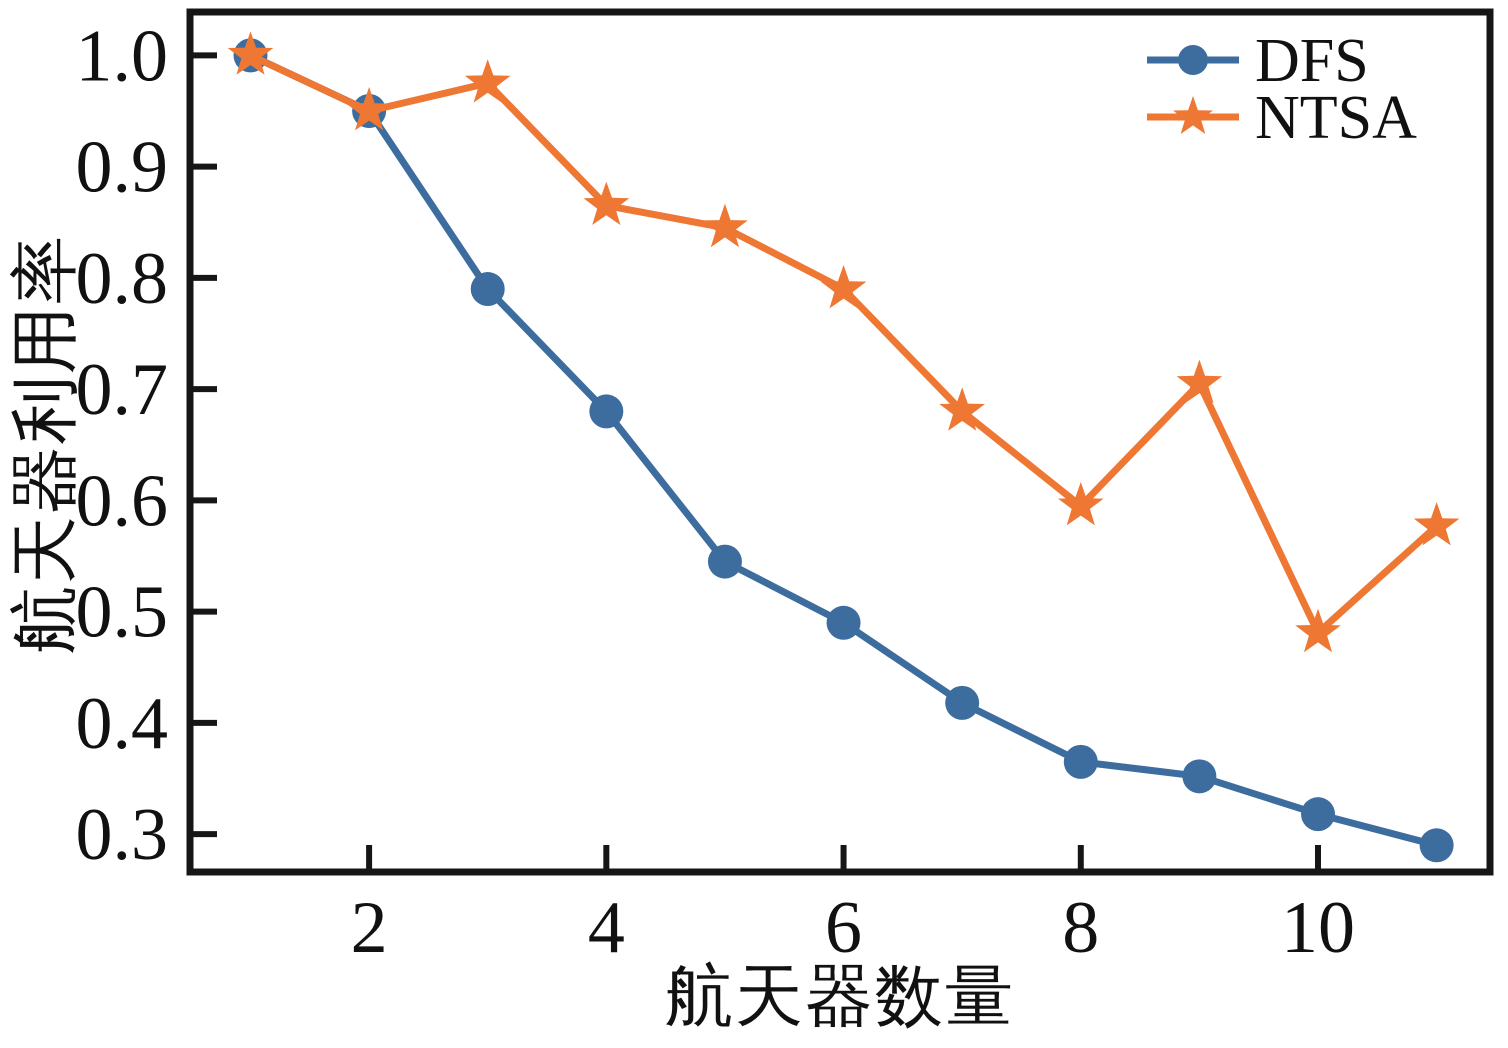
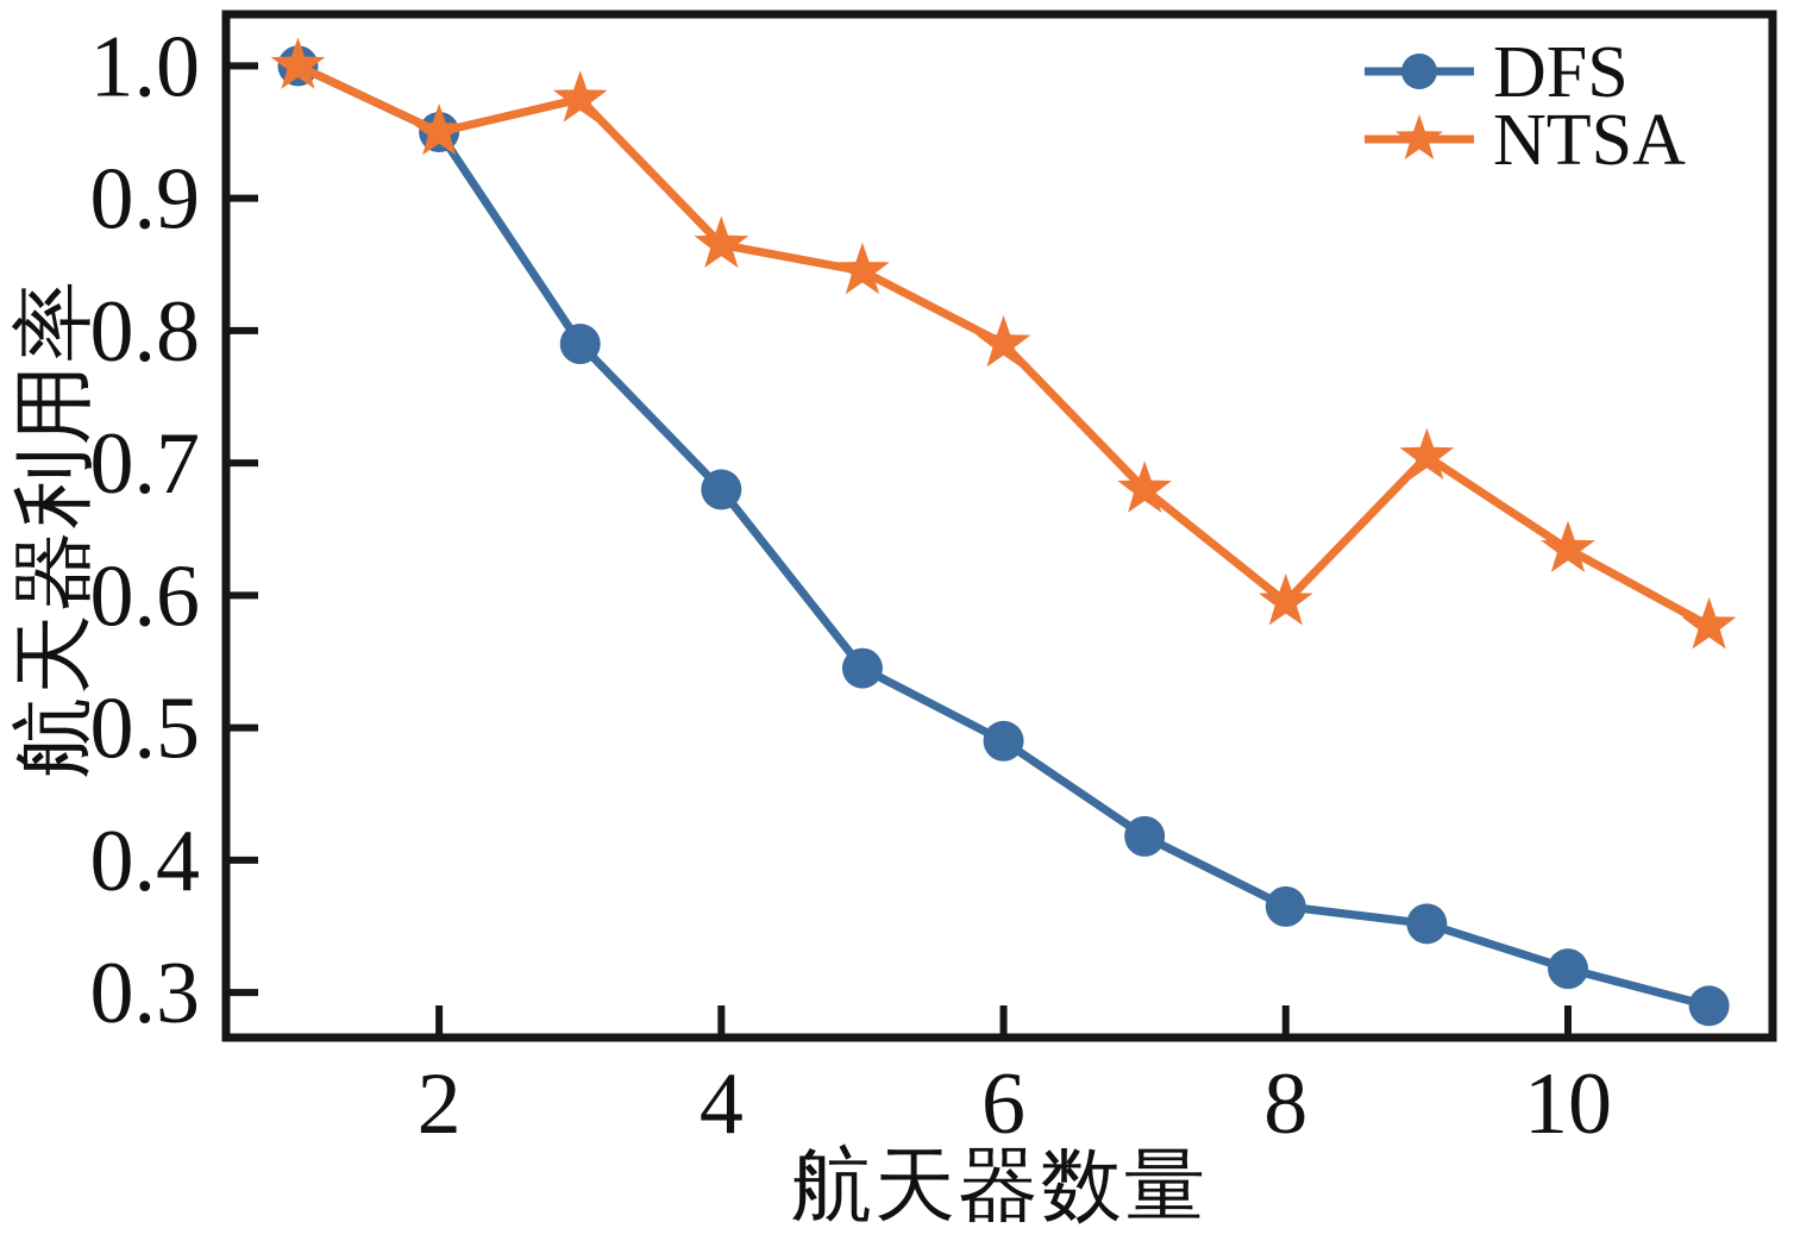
NTSA/10: 0.481 -> 0.635
